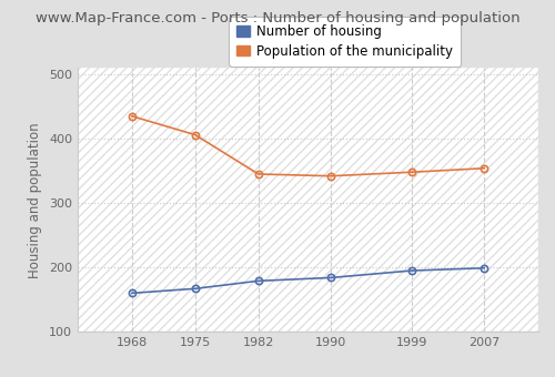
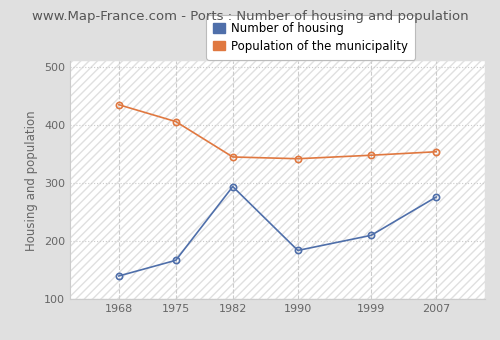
Number of housing/1968: 160 -> 140
Number of housing/1982: 179 -> 294
Number of housing/1999: 195 -> 210
Number of housing/2007: 199 -> 276
